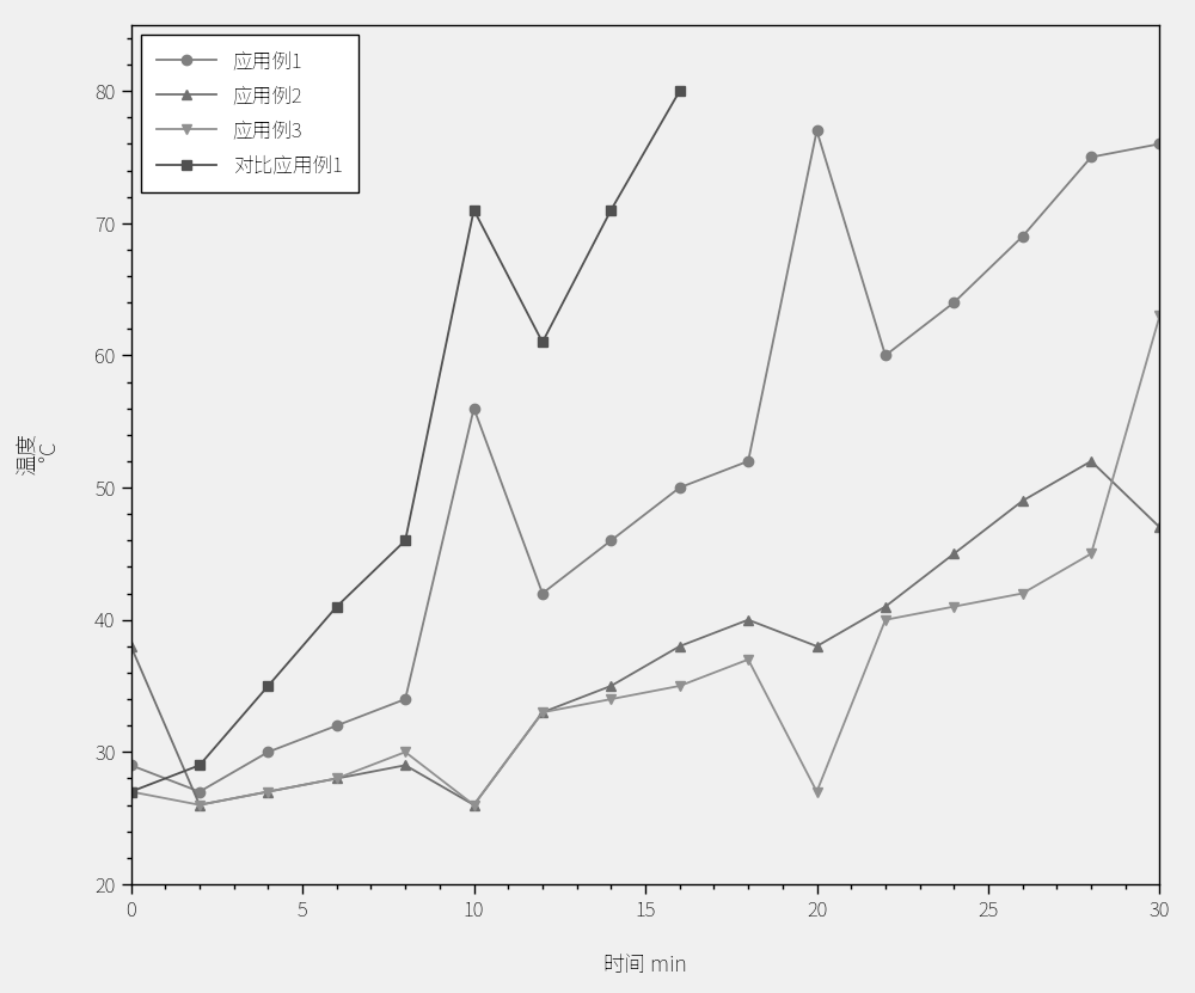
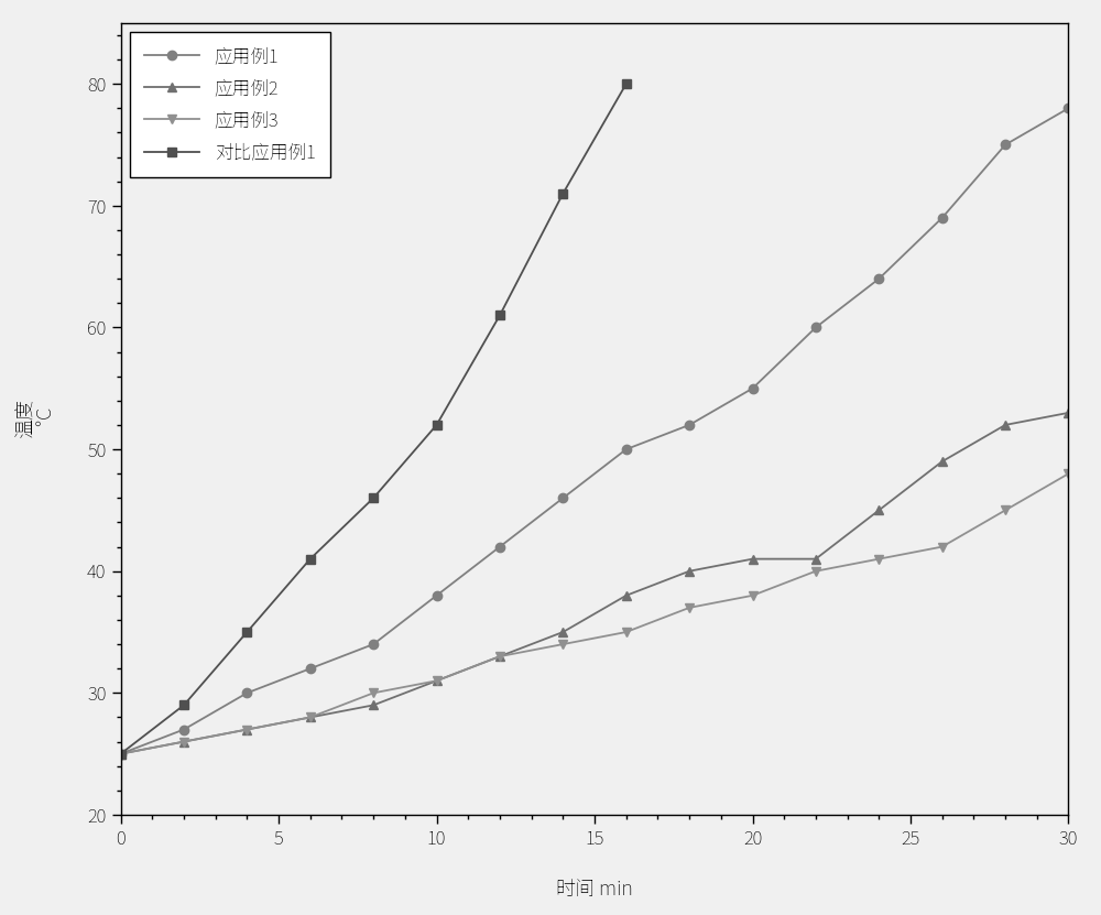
应用例1/0: 29 -> 25
应用例2/0: 38 -> 25
应用例3/0: 27 -> 25
对比应用例1/0: 27 -> 25
应用例1/10: 56 -> 38
应用例2/10: 26 -> 31
应用例3/10: 26 -> 31
对比应用例1/10: 71 -> 52
应用例1/20: 77 -> 55
应用例2/20: 38 -> 41
应用例3/20: 27 -> 38
应用例1/30: 76 -> 78
应用例2/30: 47 -> 53
应用例3/30: 63 -> 48
